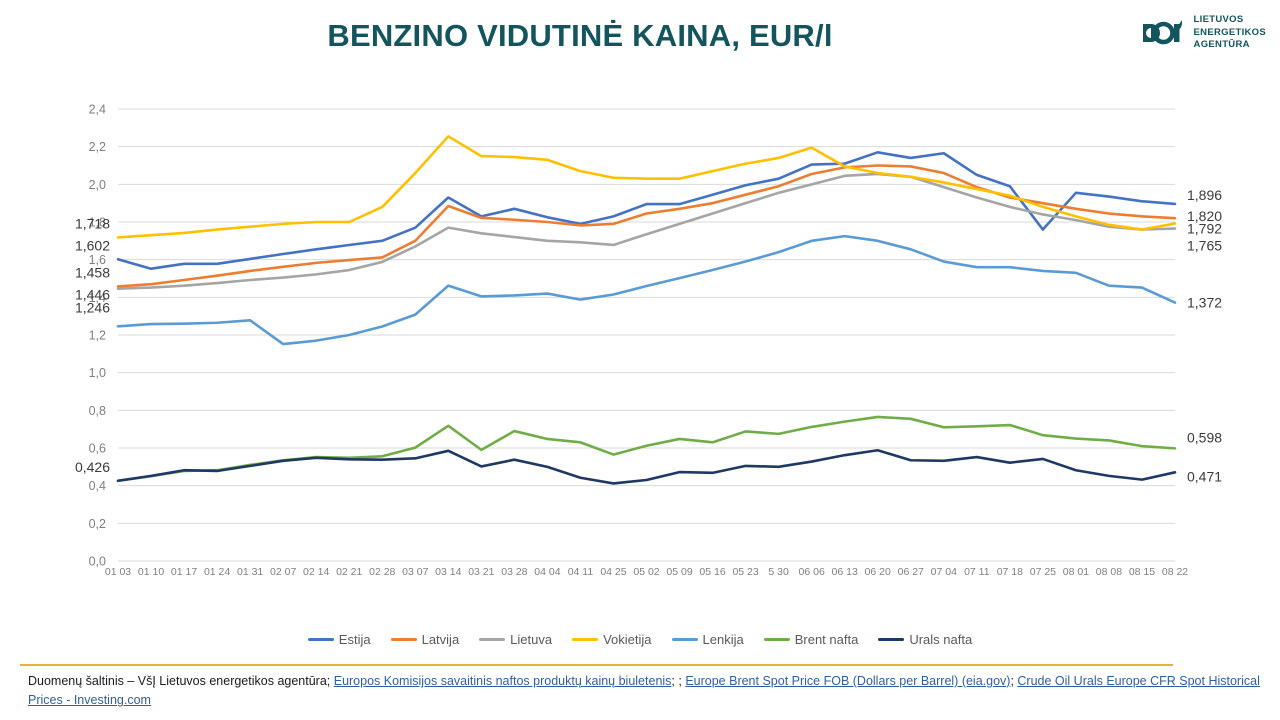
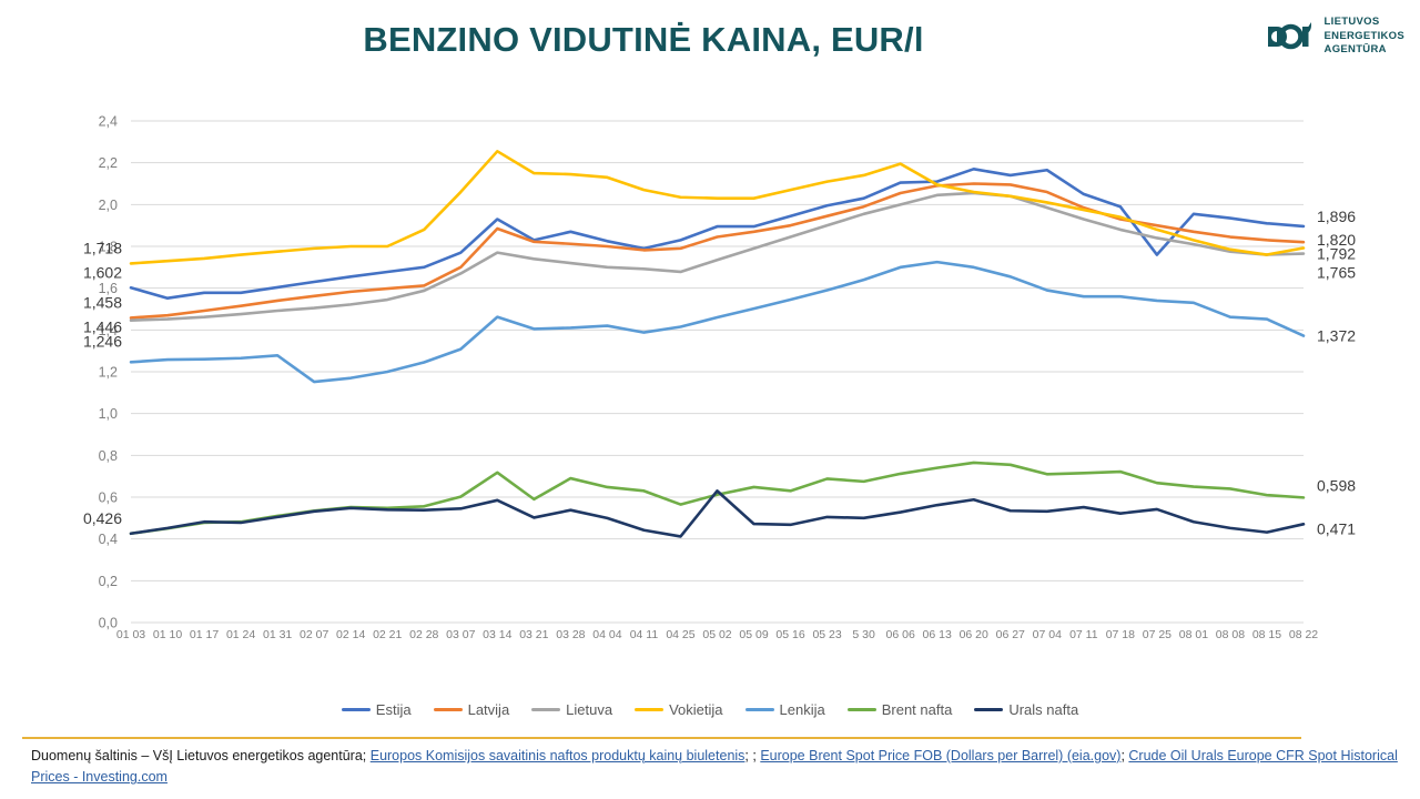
Urals nafta/05 02: 0,43 -> 0,63
